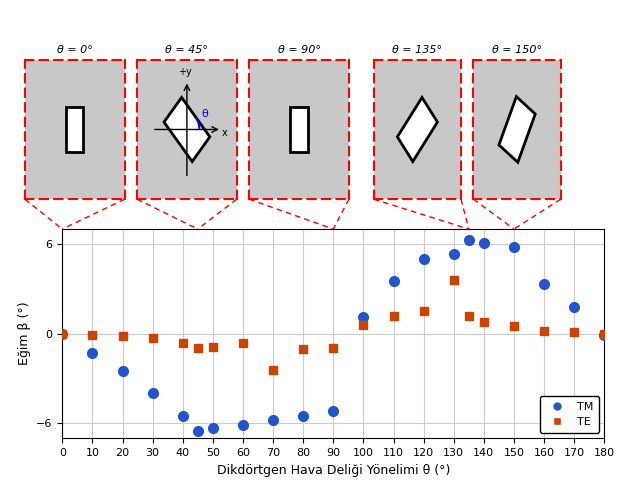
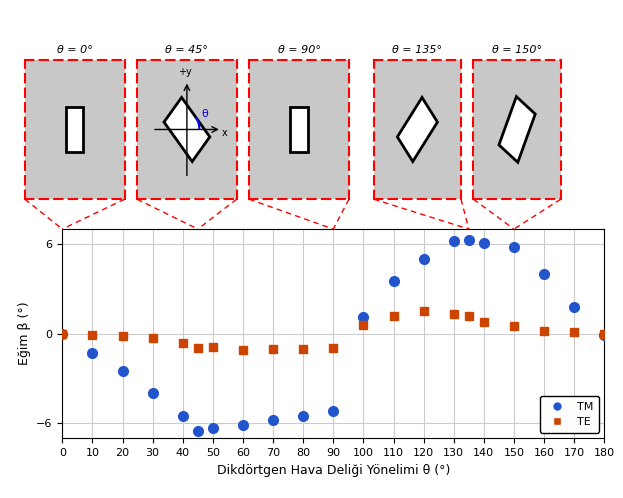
TE/60: -0.6 -> -1.1
TE/70: -2.4 -> -1.0
TM/130: 5.3 -> 6.2
TE/130: 3.6 -> 1.3
TM/160: 3.3 -> 4.0
